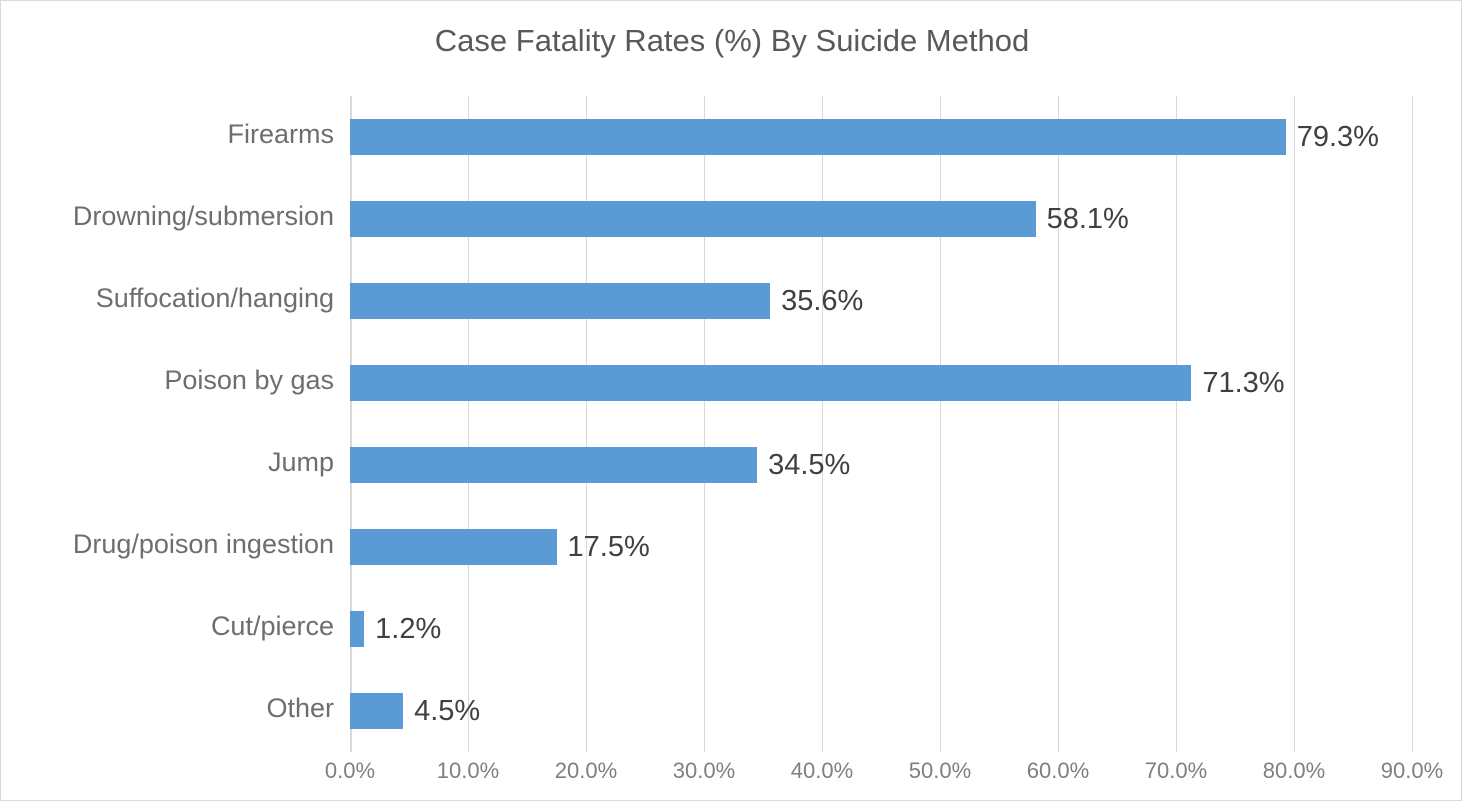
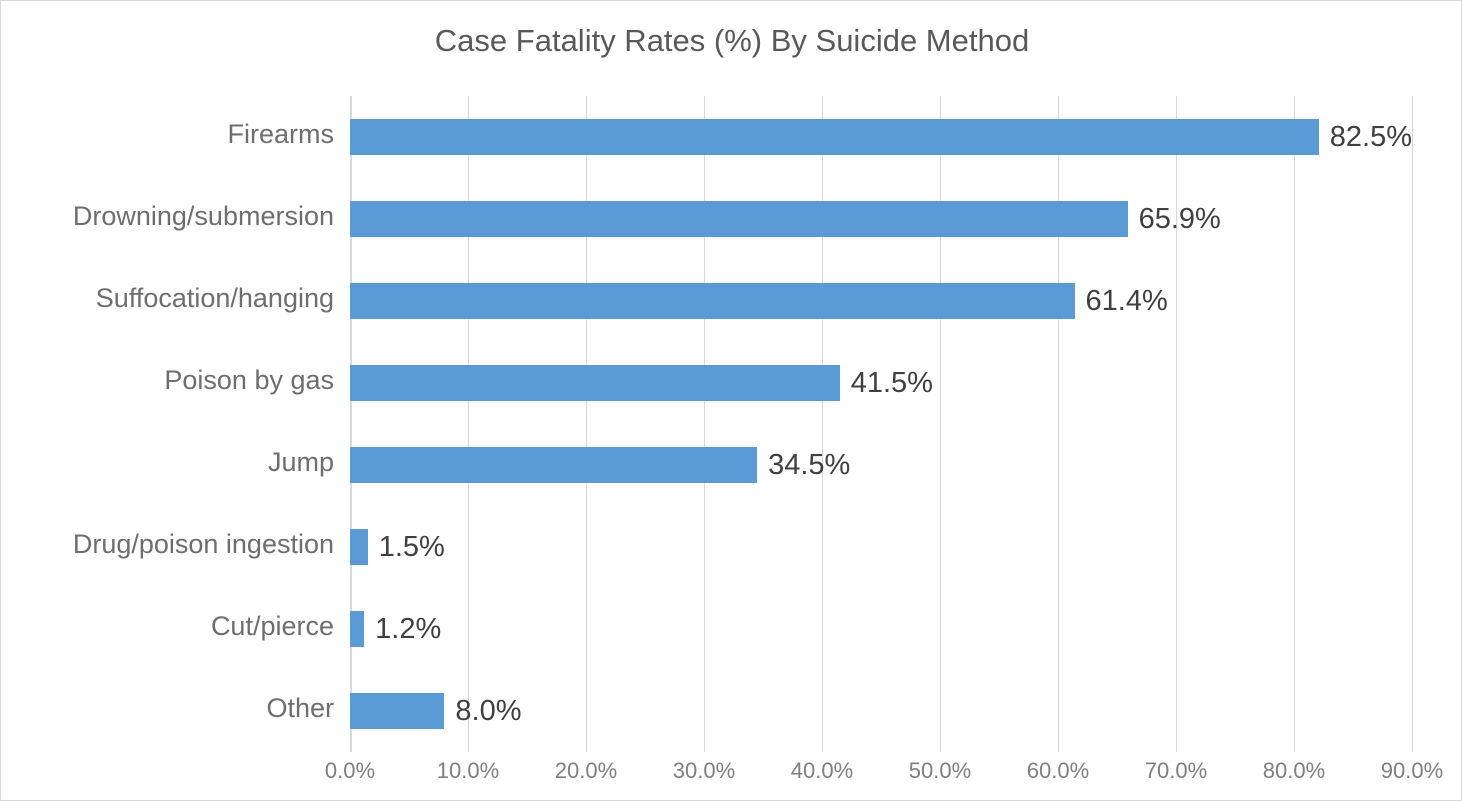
Firearms: 79.3% -> 82.5%
Drowning/submersion: 58.1% -> 65.9%
Suffocation/hanging: 35.6% -> 61.4%
Poison by gas: 71.3% -> 41.5%
Drug/poison ingestion: 17.5% -> 1.5%
Other: 4.5% -> 8.0%
